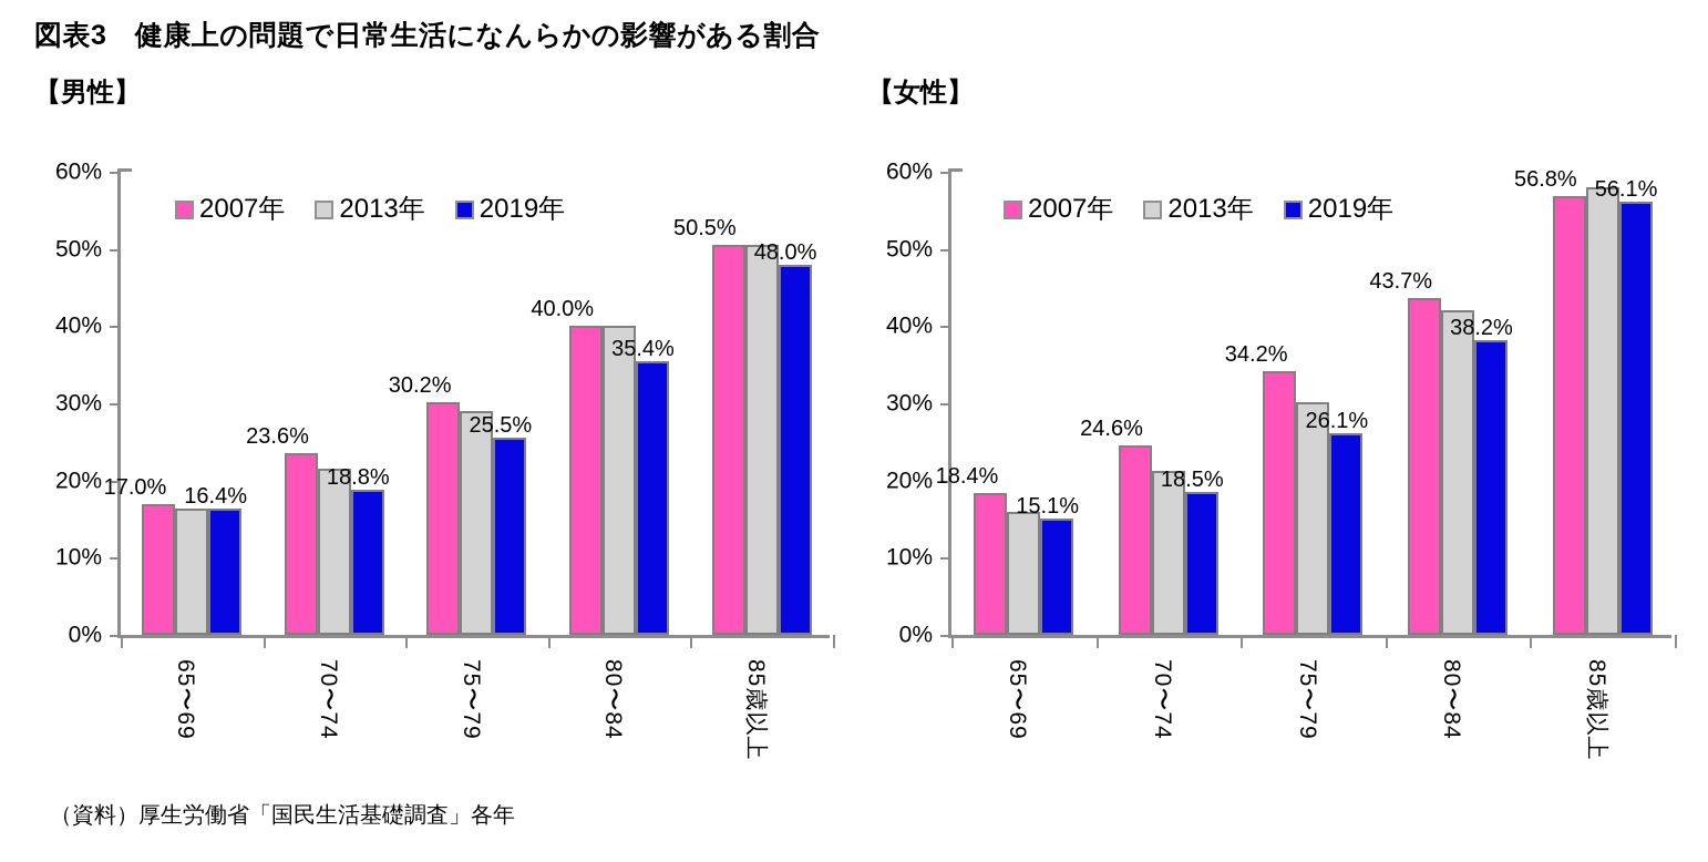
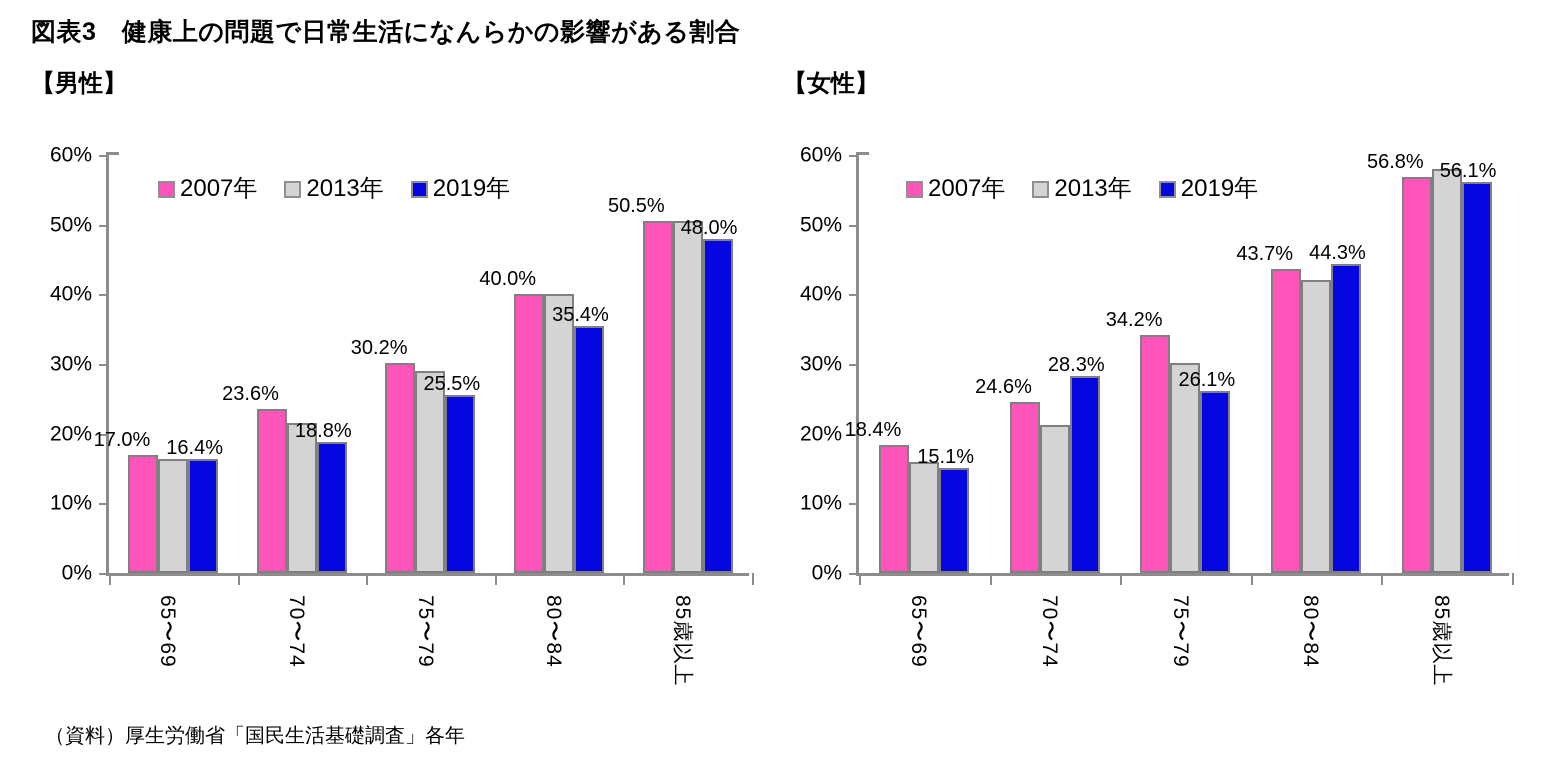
【女性】/2019年/70〜74: 18.5% -> 28.3%
【女性】/2019年/80〜84: 38.2% -> 44.3%
